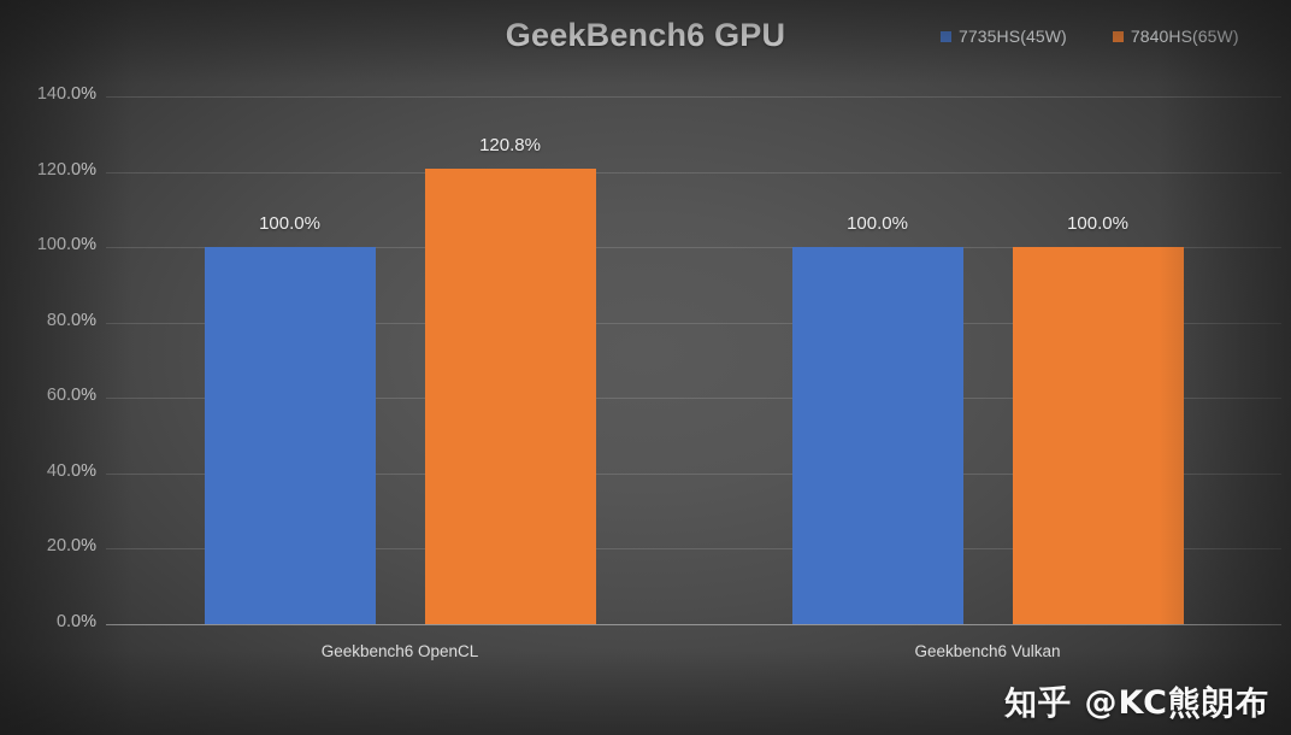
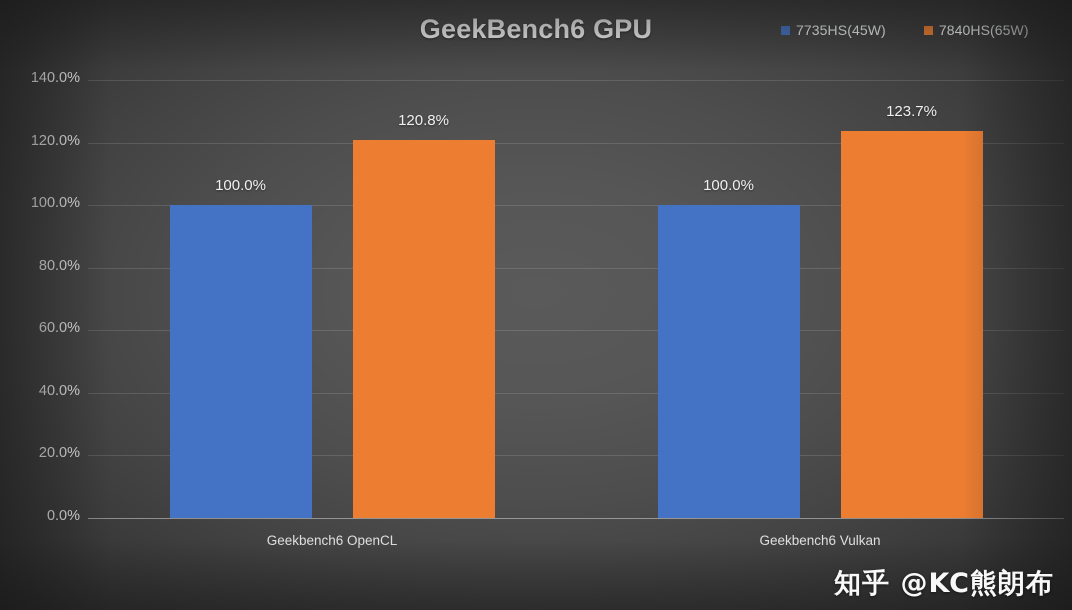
7840HS(65W)/Geekbench6 Vulkan: 100.0% -> 123.7%
